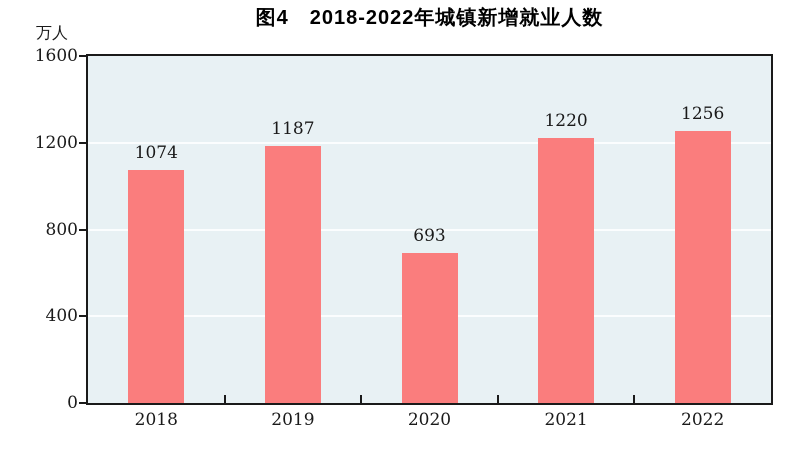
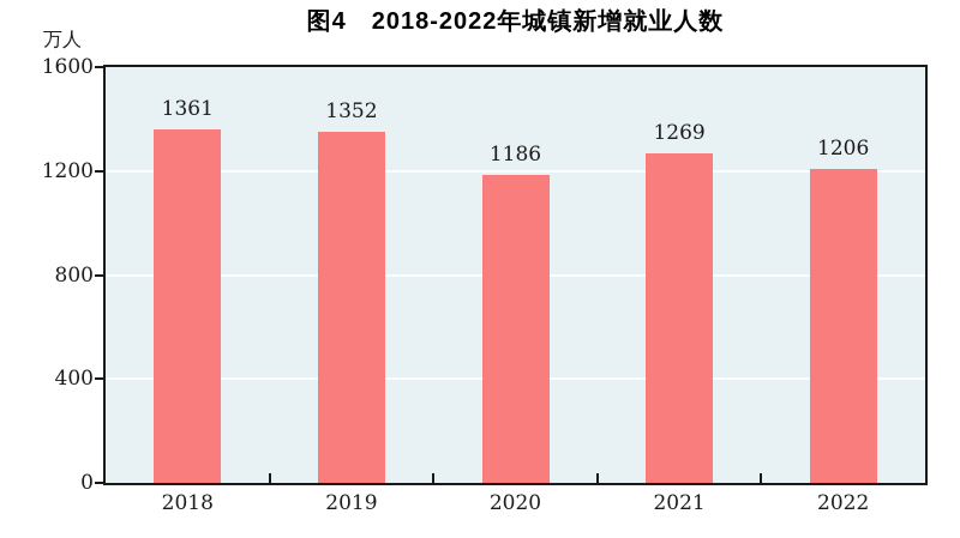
2018: 1074 -> 1361
2019: 1187 -> 1352
2020: 693 -> 1186
2021: 1220 -> 1269
2022: 1256 -> 1206
